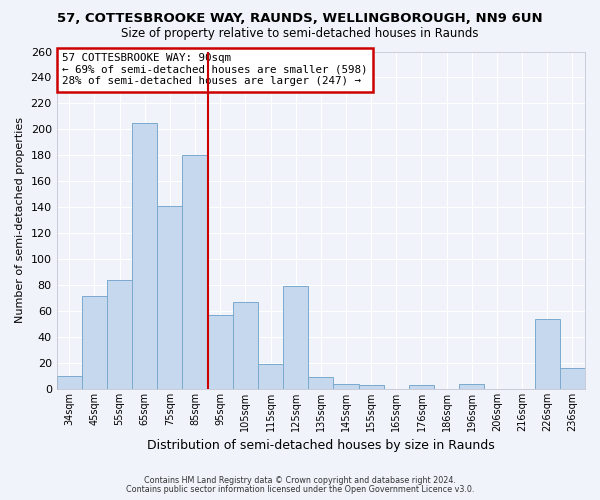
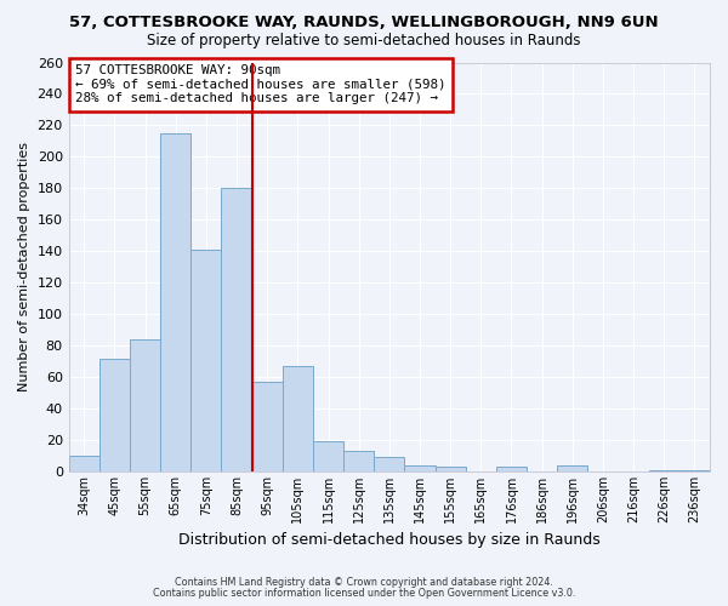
65sqm: 205 -> 215
125sqm: 79 -> 13
226sqm: 54 -> 1
236sqm: 16 -> 1
